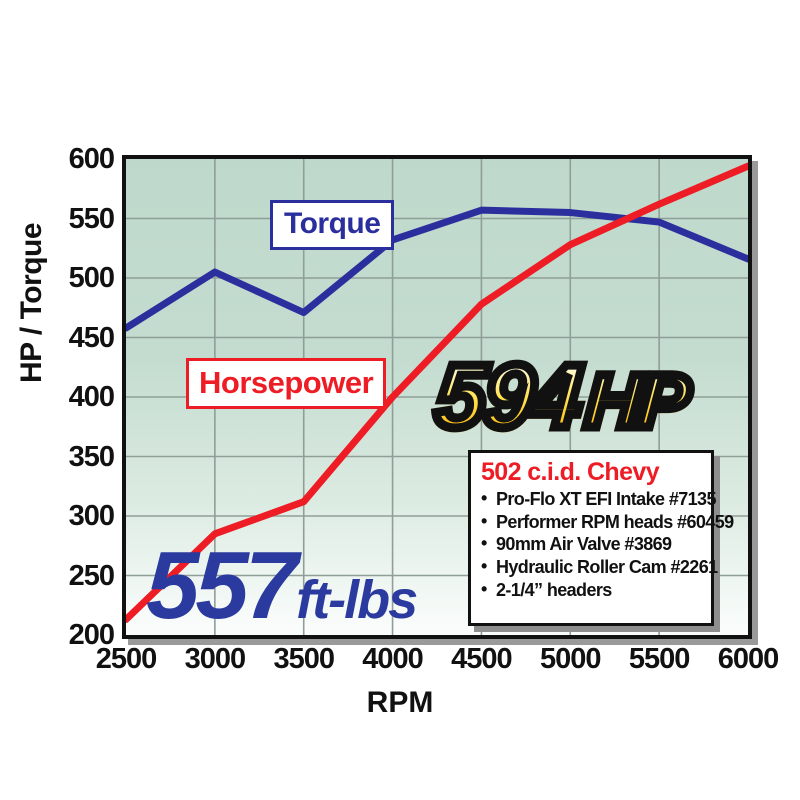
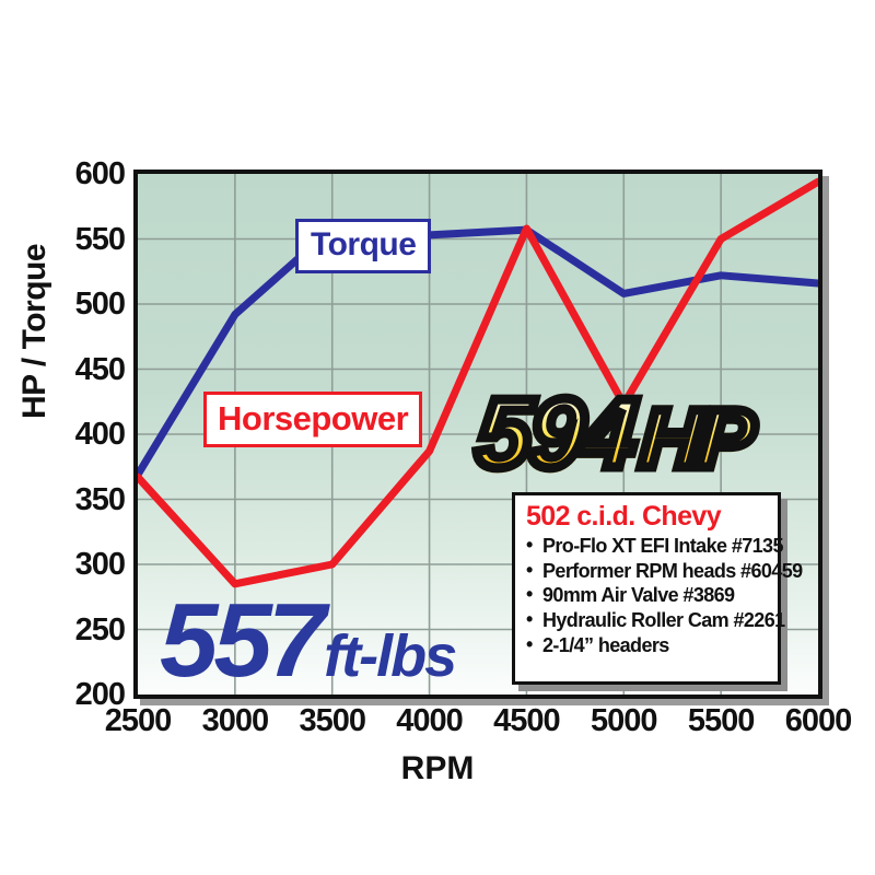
Torque/2500: 458 -> 369
Horsepower/2500: 213 -> 367
Torque/3000: 505 -> 492
Torque/3500: 471 -> 558
Horsepower/3500: 312 -> 300
Torque/4000: 532 -> 553
Horsepower/4000: 400 -> 387
Horsepower/4500: 478 -> 558
Torque/5000: 555 -> 508
Horsepower/5000: 528 -> 423
Torque/5500: 547 -> 522
Horsepower/5500: 562 -> 550
